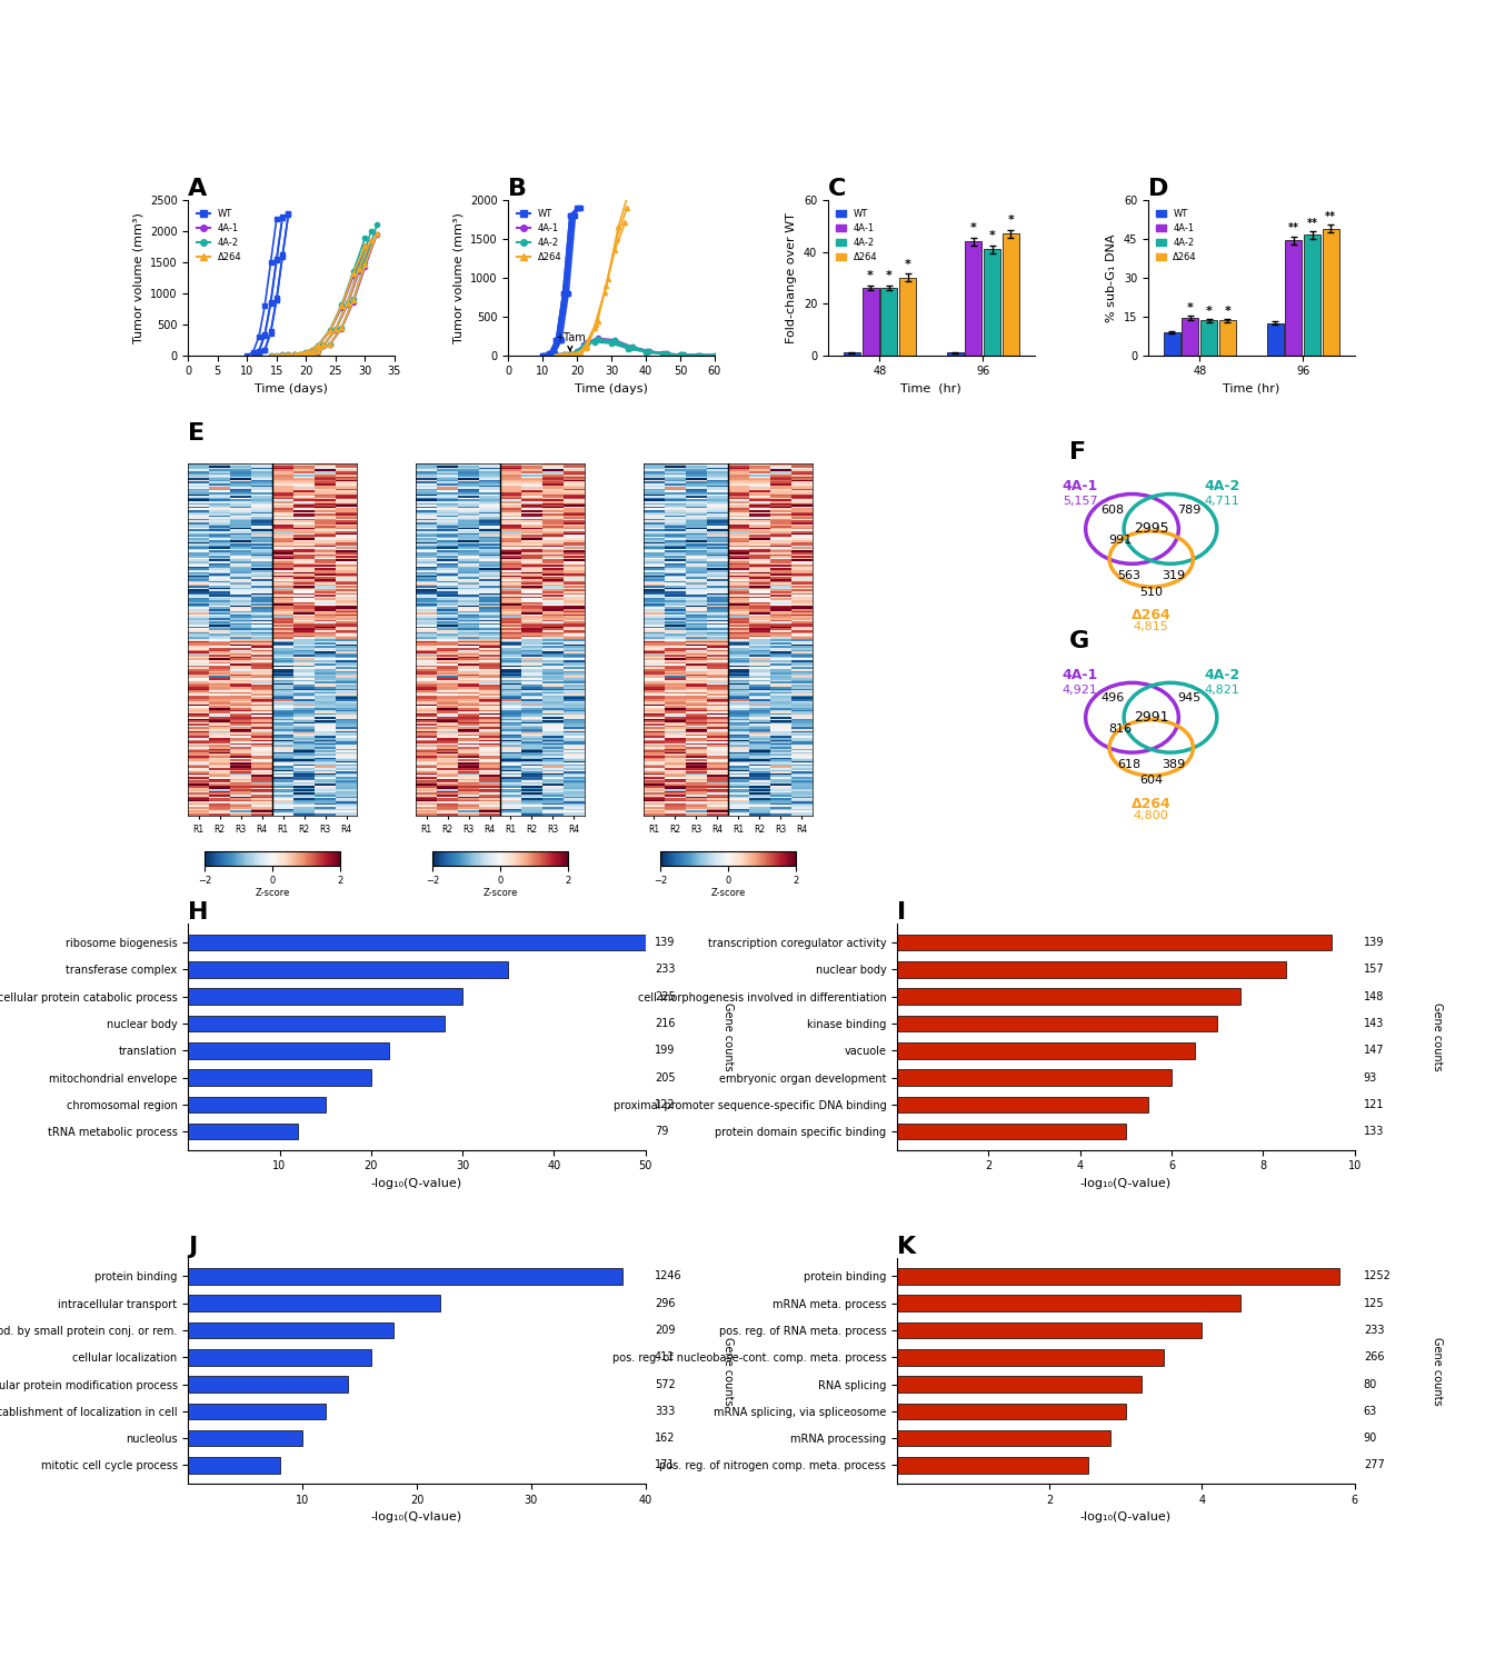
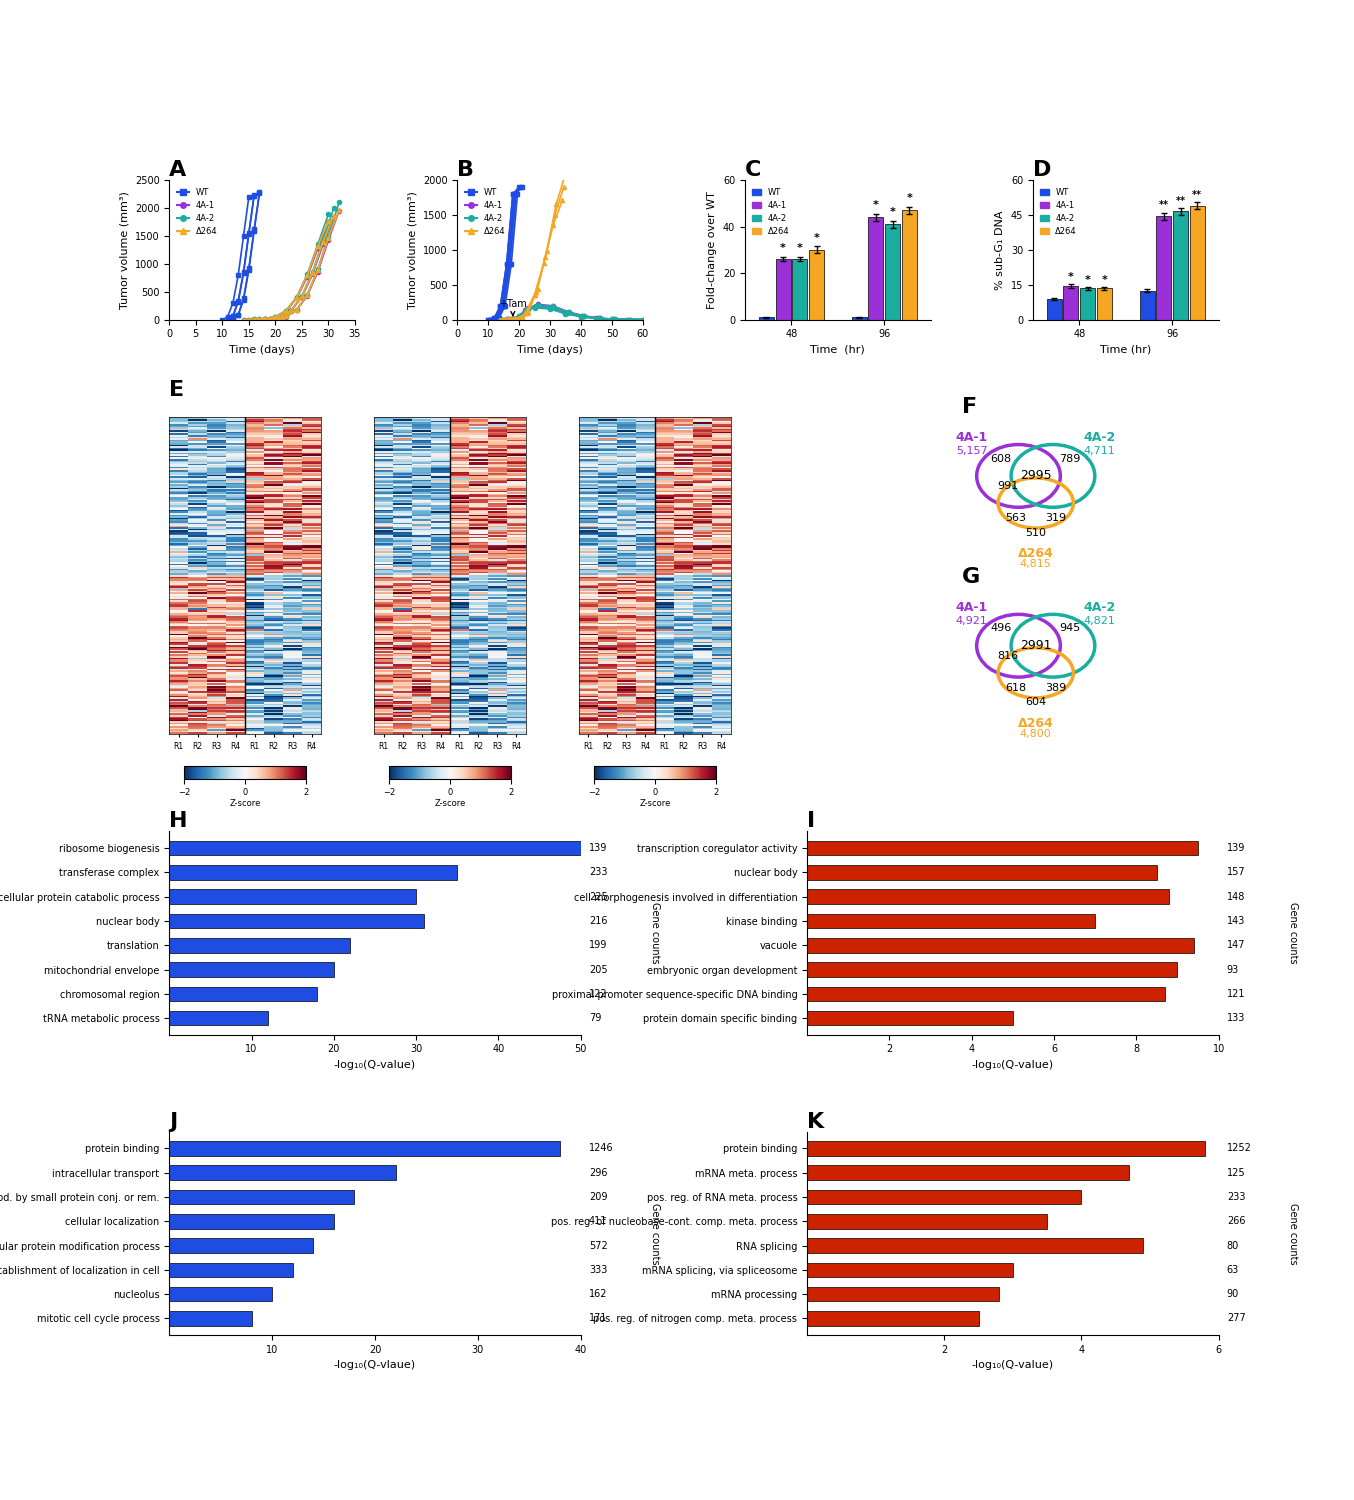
H/nuclear body: 28 -> 31
H/chromosomal region: 15 -> 18
I/cell morphogenesis involved in differentiation: 7.5 -> 8.8
I/vacuole: 6.5 -> 9.4
I/embryonic organ development: 6.0 -> 9.0
I/proximal promoter sequence-specific DNA binding: 5.5 -> 8.7
K/mRNA meta. process: 4.5 -> 4.7
K/RNA splicing: 3.2 -> 4.9
